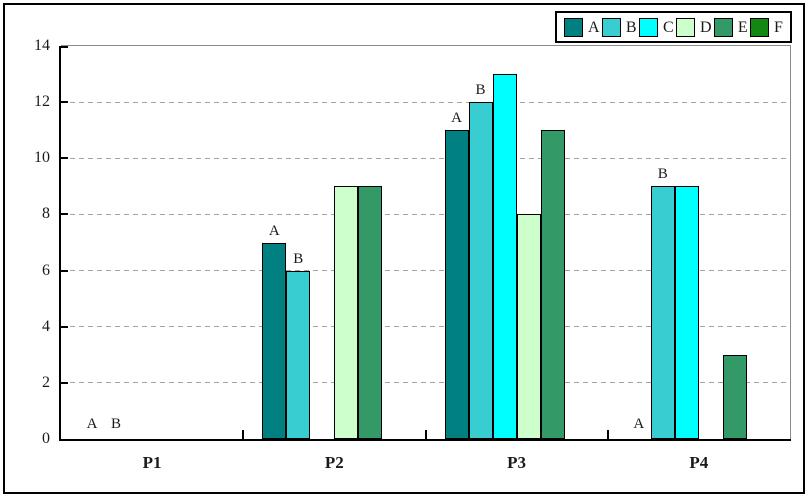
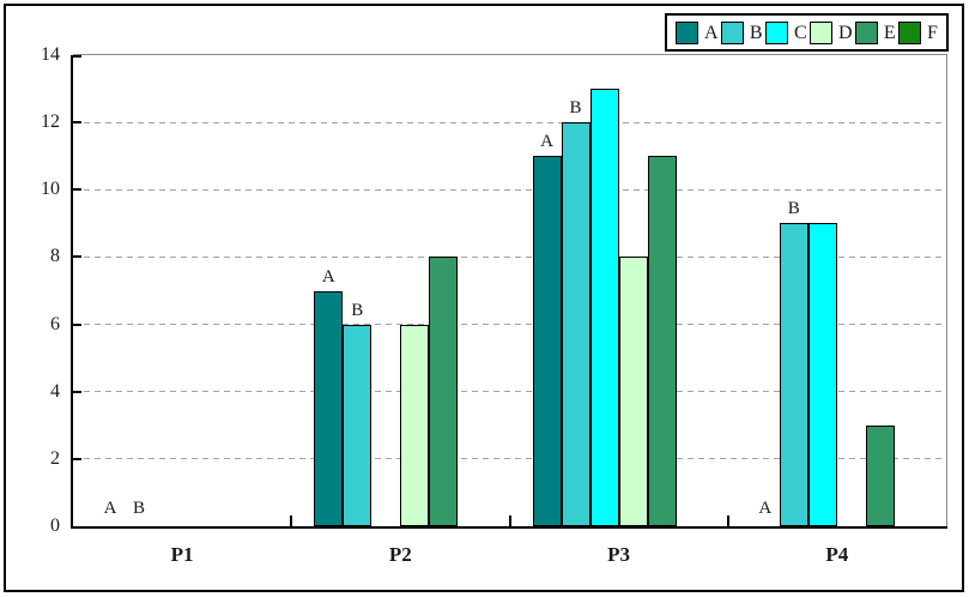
D/P2: 9 -> 6
E/P2: 9 -> 8
